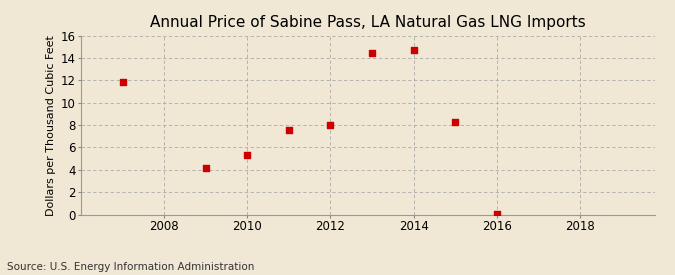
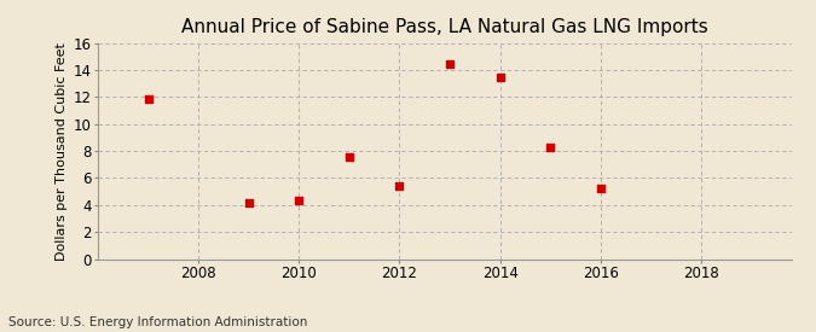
2010: 5.3 -> 4.3
2012: 8.0 -> 5.4
2014: 14.7 -> 13.5
2016: 0.1 -> 5.2
